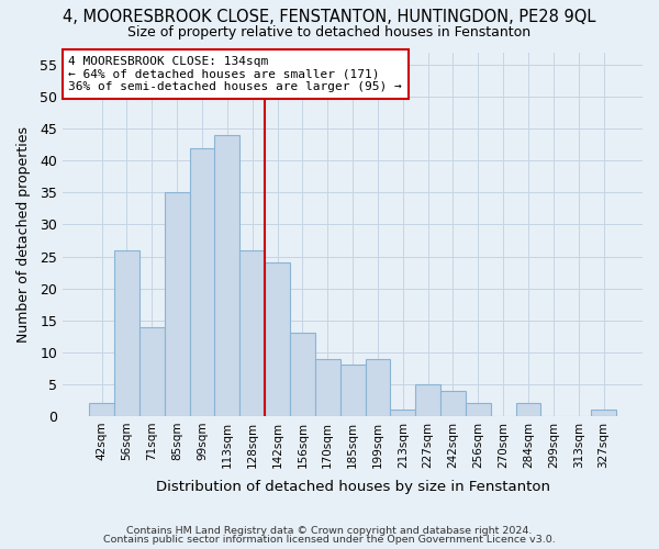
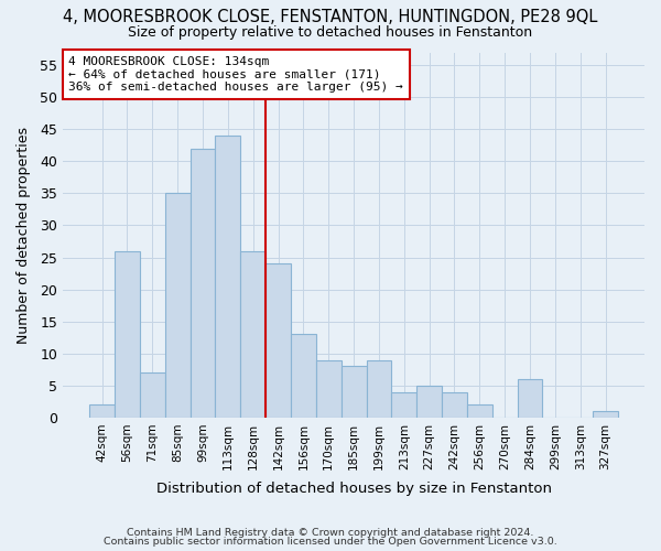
71sqm: 14 -> 7
213sqm: 1 -> 4
284sqm: 2 -> 6
